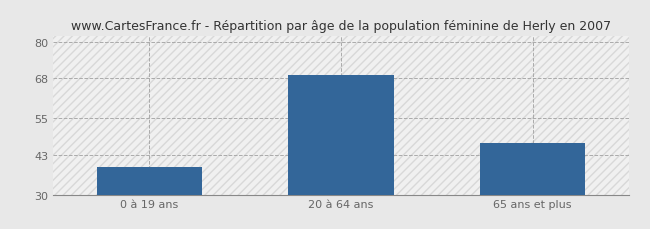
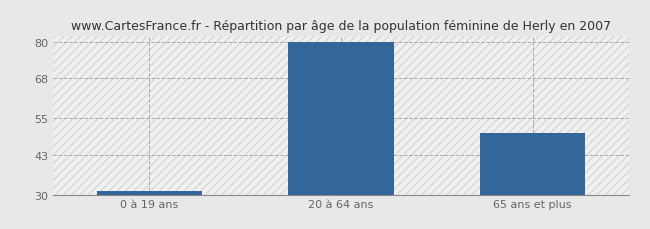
0 à 19 ans: 39 -> 31
20 à 64 ans: 69 -> 80
65 ans et plus: 47 -> 50
